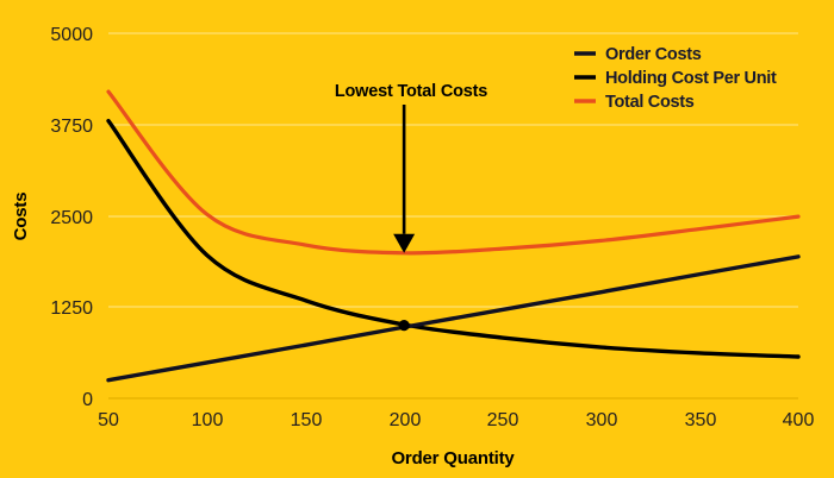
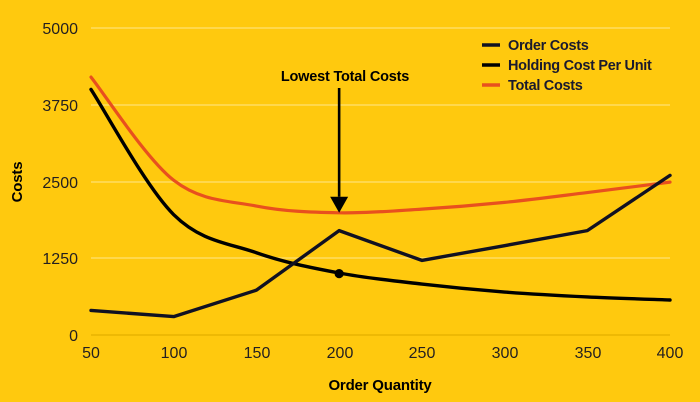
Order Costs/50: 200 -> 400
Holding Cost Per Unit/50: 3800 -> 4000
Order Costs/100: 500 -> 300
Order Costs/200: 1000 -> 1700
Order Costs/400: 1900 -> 2600
